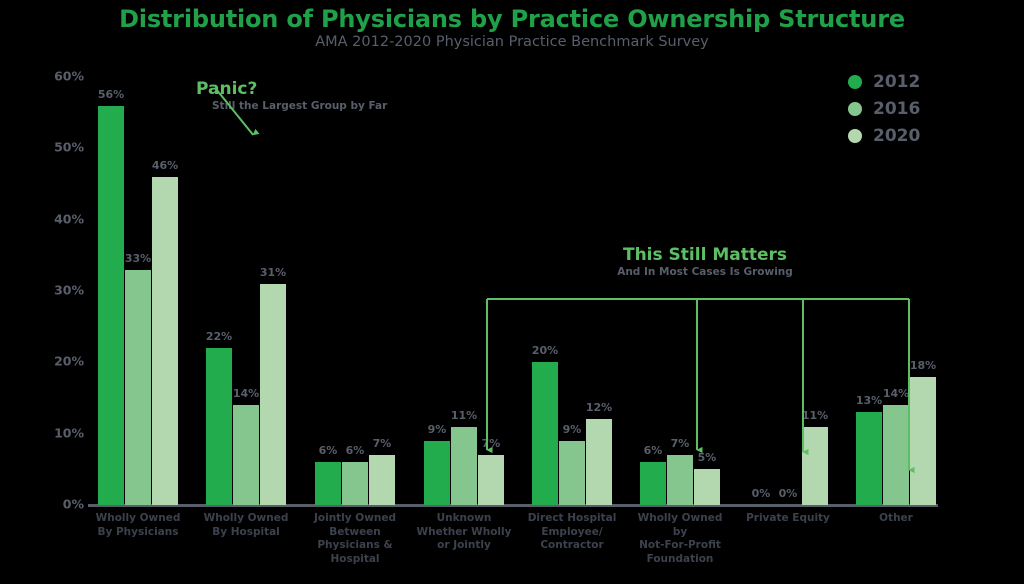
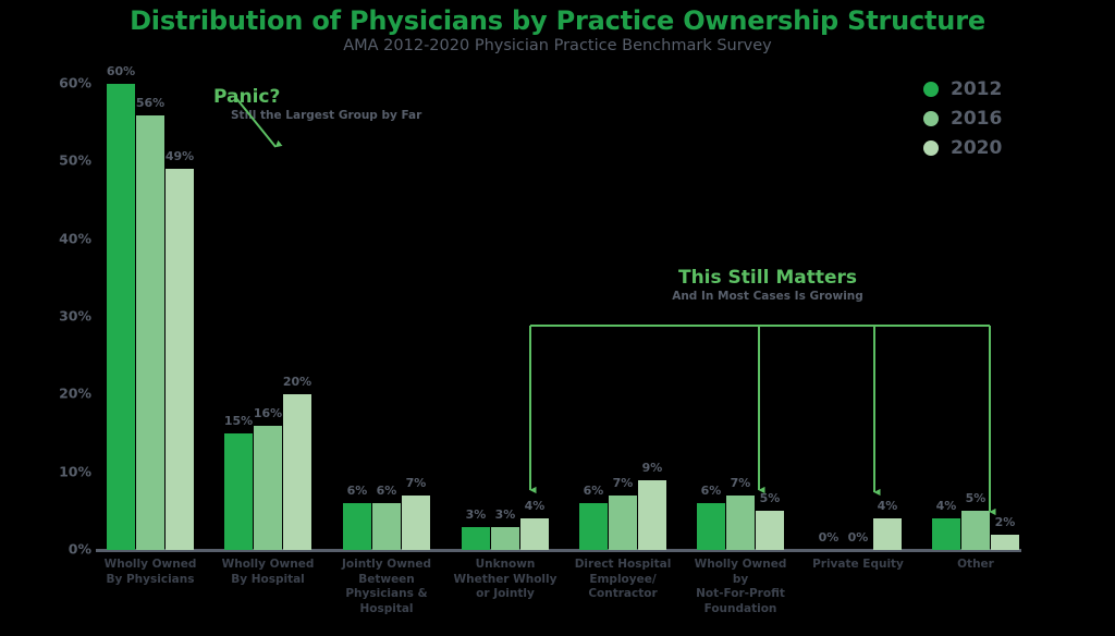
2012/Wholly Owned By Physicians: 56% -> 60%
2016/Wholly Owned By Physicians: 33% -> 56%
2020/Wholly Owned By Physicians: 46% -> 49%
2012/Wholly Owned By Hospital: 22% -> 15%
2016/Wholly Owned By Hospital: 14% -> 16%
2020/Wholly Owned By Hospital: 31% -> 20%
2012/Unknown Whether Wholly or Jointly: 9% -> 3%
2016/Unknown Whether Wholly or Jointly: 11% -> 3%
2020/Unknown Whether Wholly or Jointly: 7% -> 4%
2012/Direct Hospital Employee/ Contractor: 20% -> 6%
2016/Direct Hospital Employee/ Contractor: 9% -> 7%
2020/Direct Hospital Employee/ Contractor: 12% -> 9%
2020/Private Equity: 11% -> 4%
2012/Other: 13% -> 4%
2016/Other: 14% -> 5%
2020/Other: 18% -> 2%
